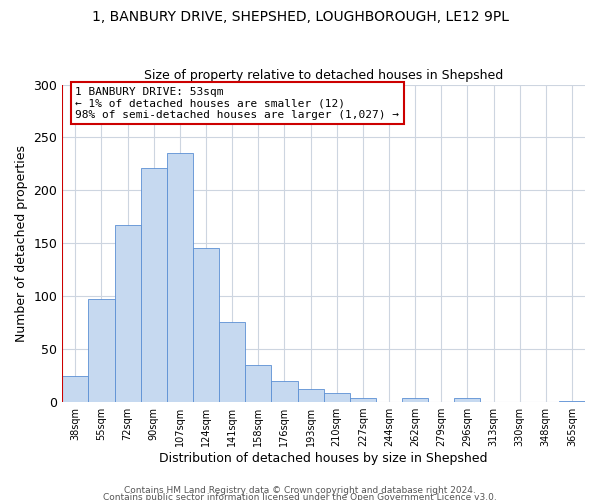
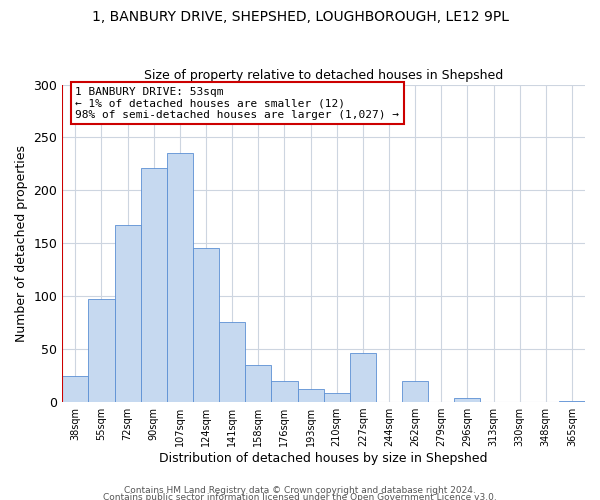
227sqm: 4 -> 46
262sqm: 4 -> 20
